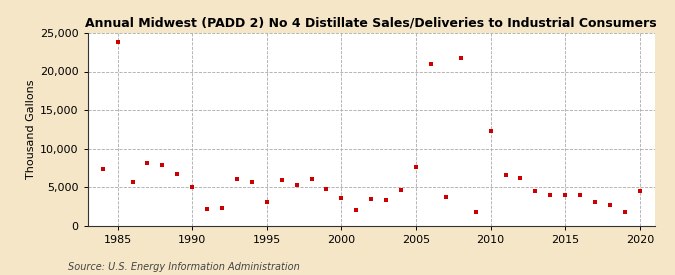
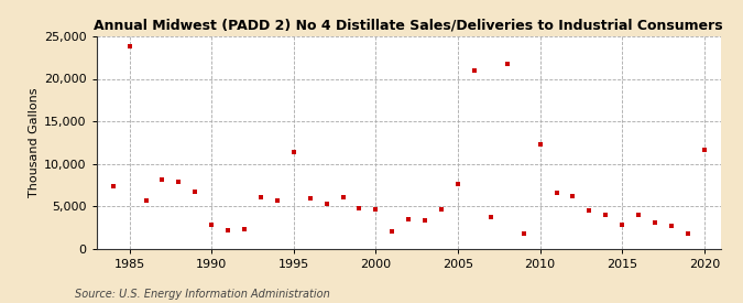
1990: 5,000 -> 2,800
1995: 3,100 -> 11,400
2000: 3,600 -> 4,600
2015: 4,000 -> 2,800
2020: 4,500 -> 11,600
